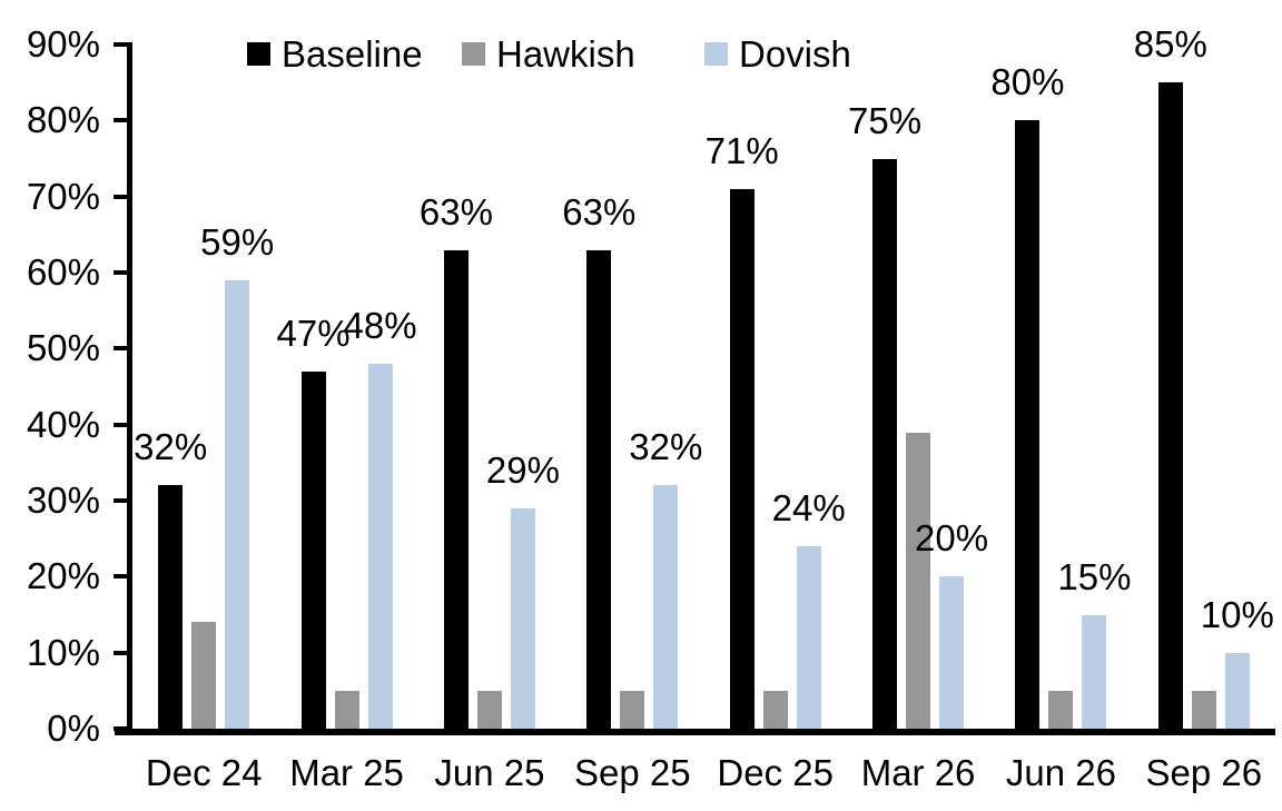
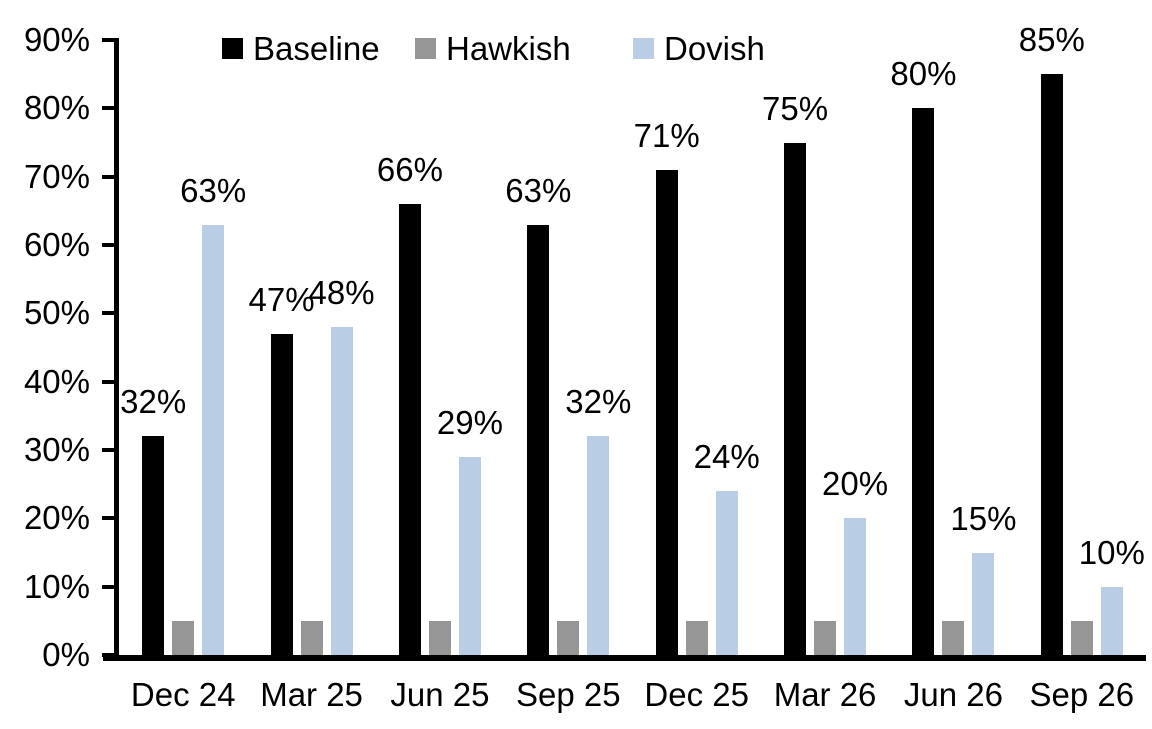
Hawkish/Dec 24: 14% -> 5%
Dovish/Dec 24: 59% -> 63%
Baseline/Jun 25: 63% -> 66%
Hawkish/Mar 26: 39% -> 5%
